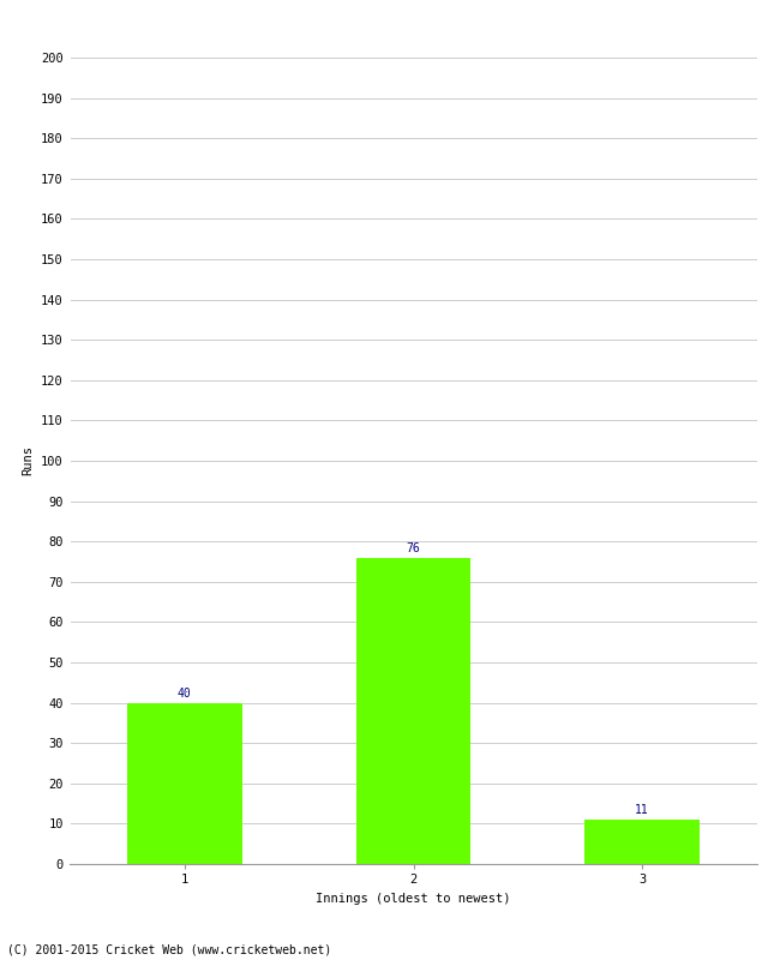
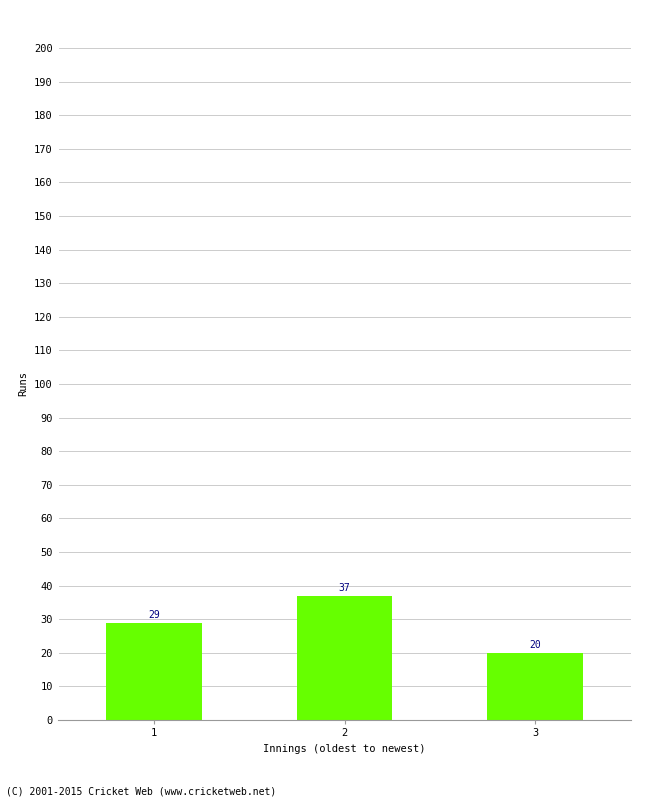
1: 40 -> 29
2: 76 -> 37
3: 11 -> 20
